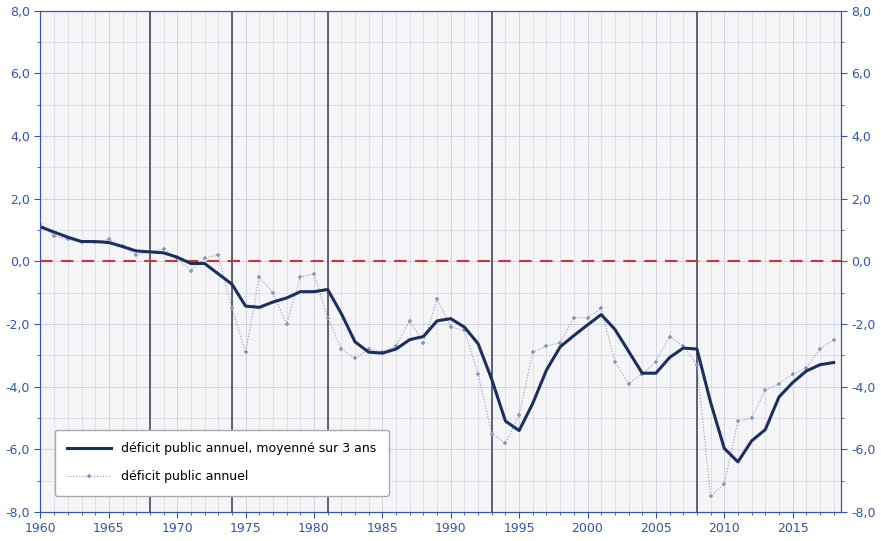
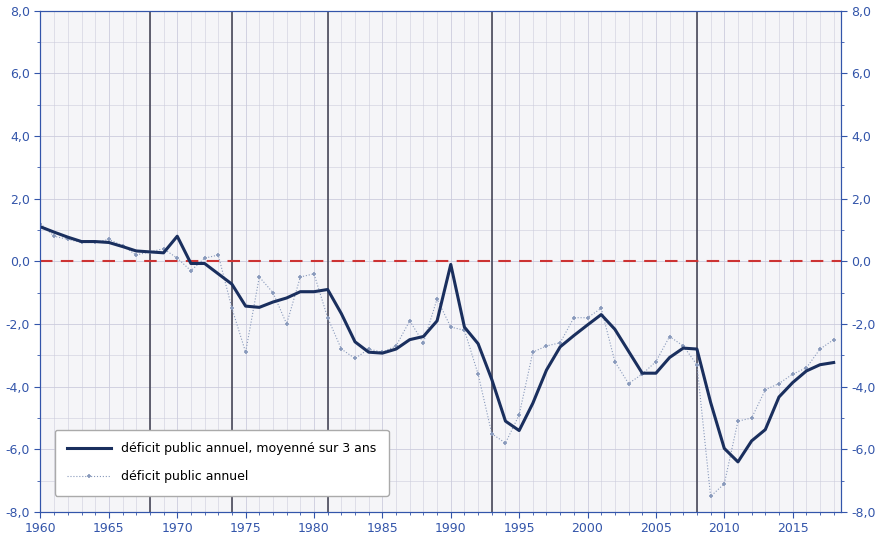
déficit public annuel, moyenné sur 3 ans/1970: 0,13 -> 0,80
déficit public annuel, moyenné sur 3 ans/1990: -1,83 -> -0,10
